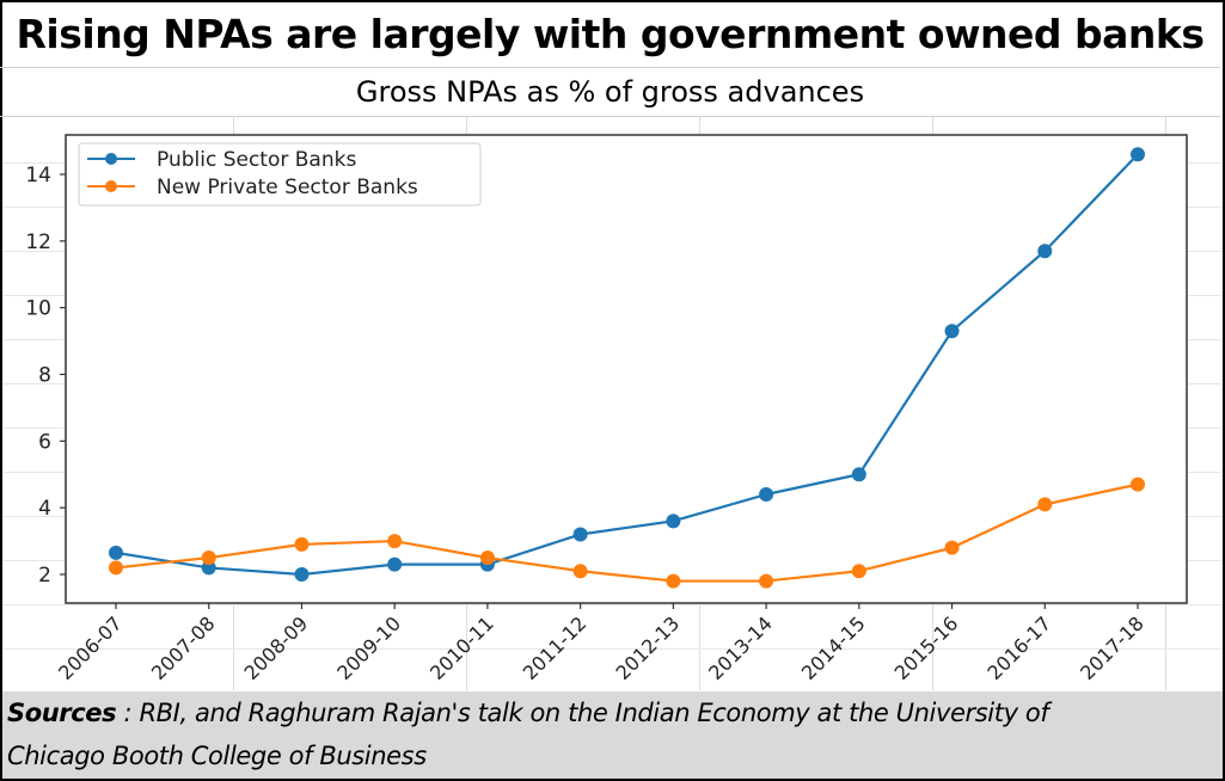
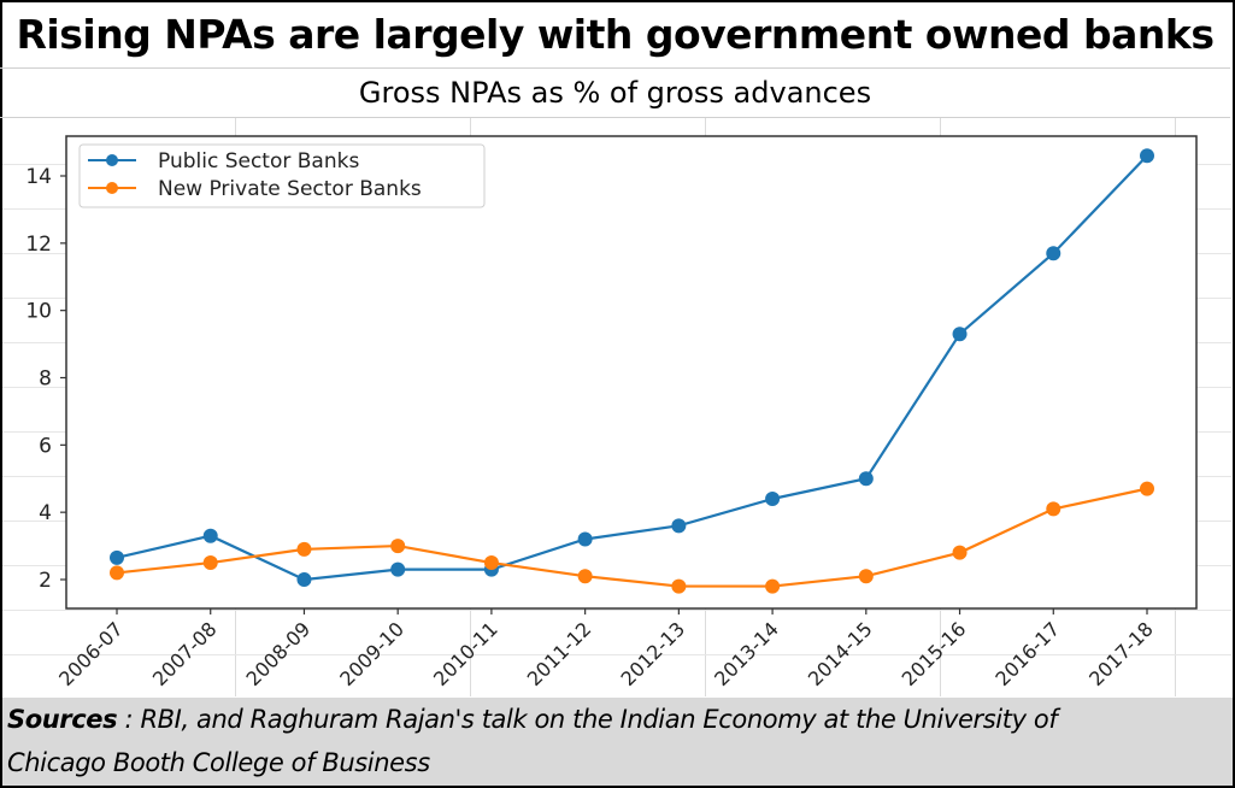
Public Sector Banks/2007-08: 2.2 -> 3.3
